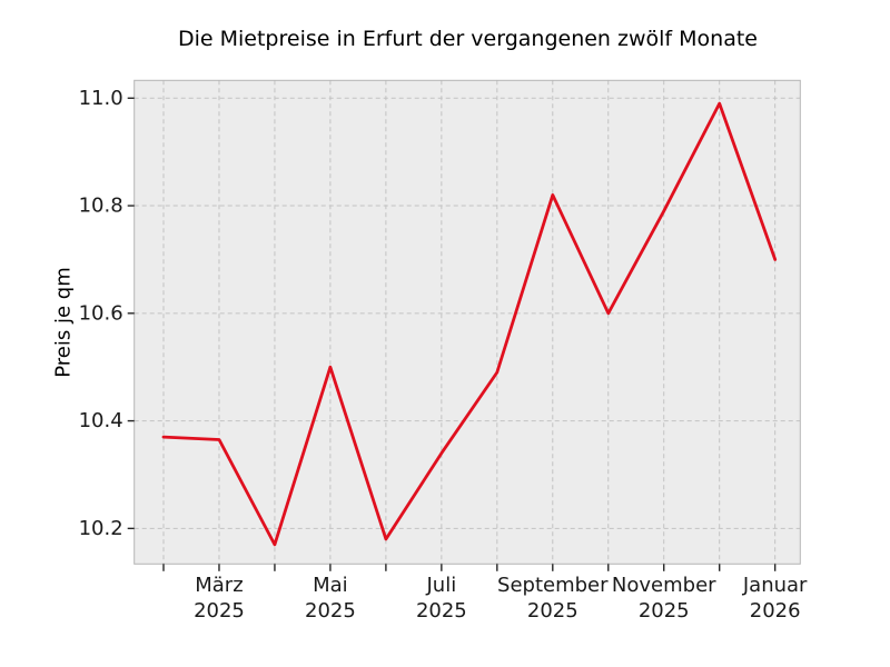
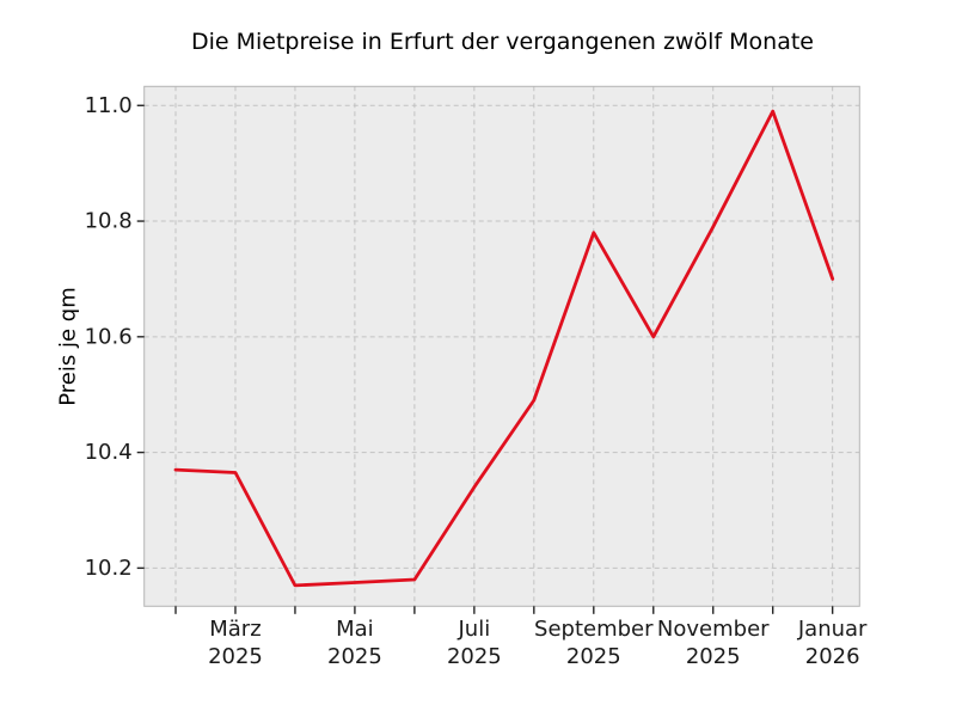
Mai 2025: 10.50 -> 10.18
September 2025: 10.82 -> 10.78
